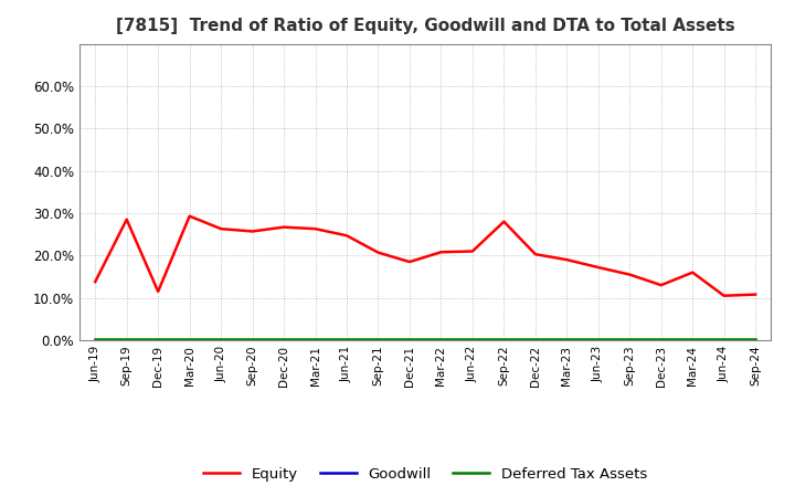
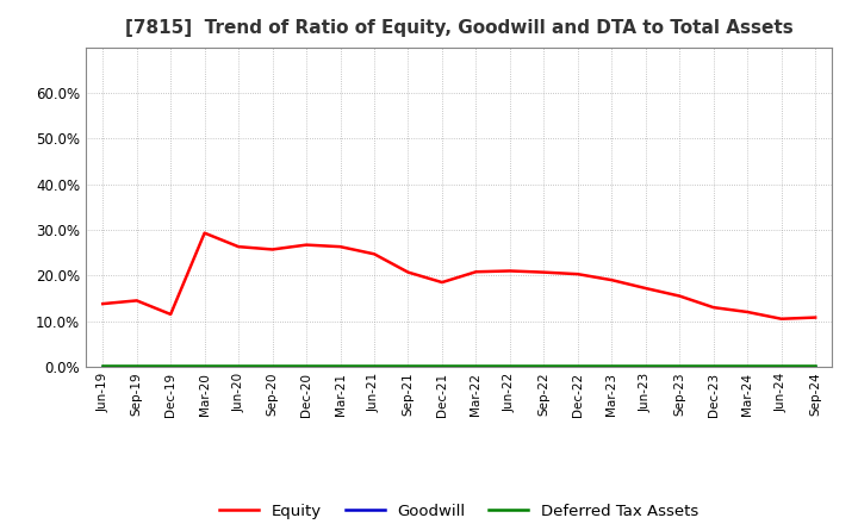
Equity/Sep-19: 28.5% -> 14.5%
Equity/Sep-22: 28.0% -> 20.7%
Equity/Mar-24: 16.0% -> 12.0%
